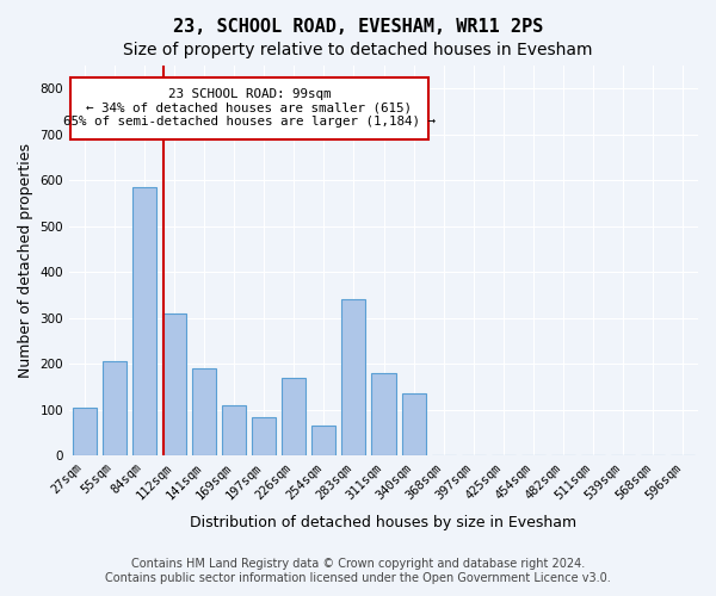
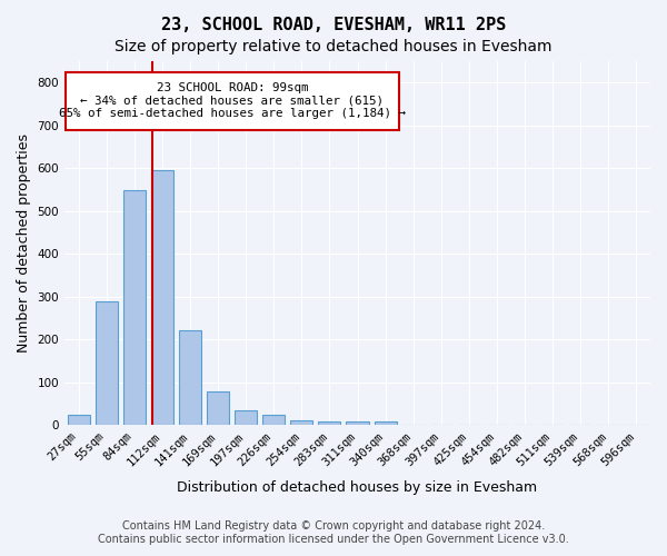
27sqm: 105 -> 25
55sqm: 205 -> 288
84sqm: 585 -> 548
112sqm: 310 -> 595
141sqm: 190 -> 222
169sqm: 110 -> 80
197sqm: 85 -> 35
226sqm: 170 -> 25
254sqm: 65 -> 12
283sqm: 340 -> 10
311sqm: 180 -> 8
340sqm: 135 -> 8
